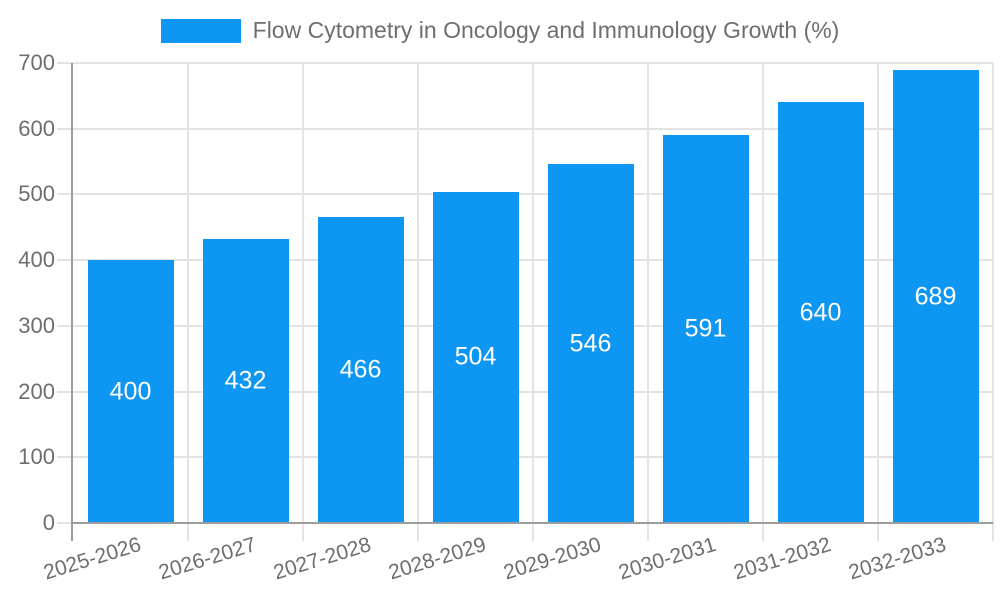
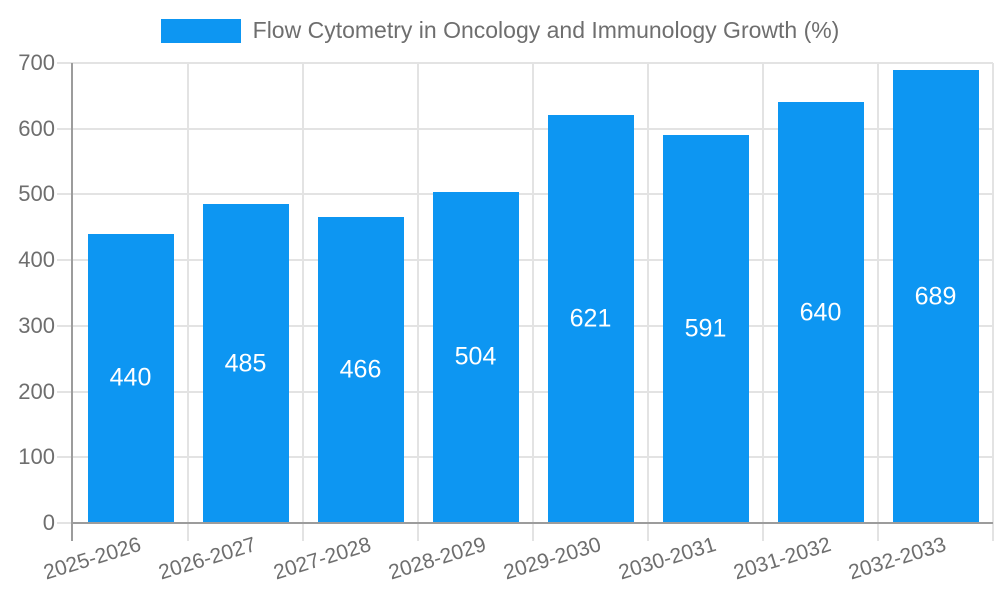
2025-2026: 400 -> 440
2026-2027: 432 -> 485
2029-2030: 546 -> 621
